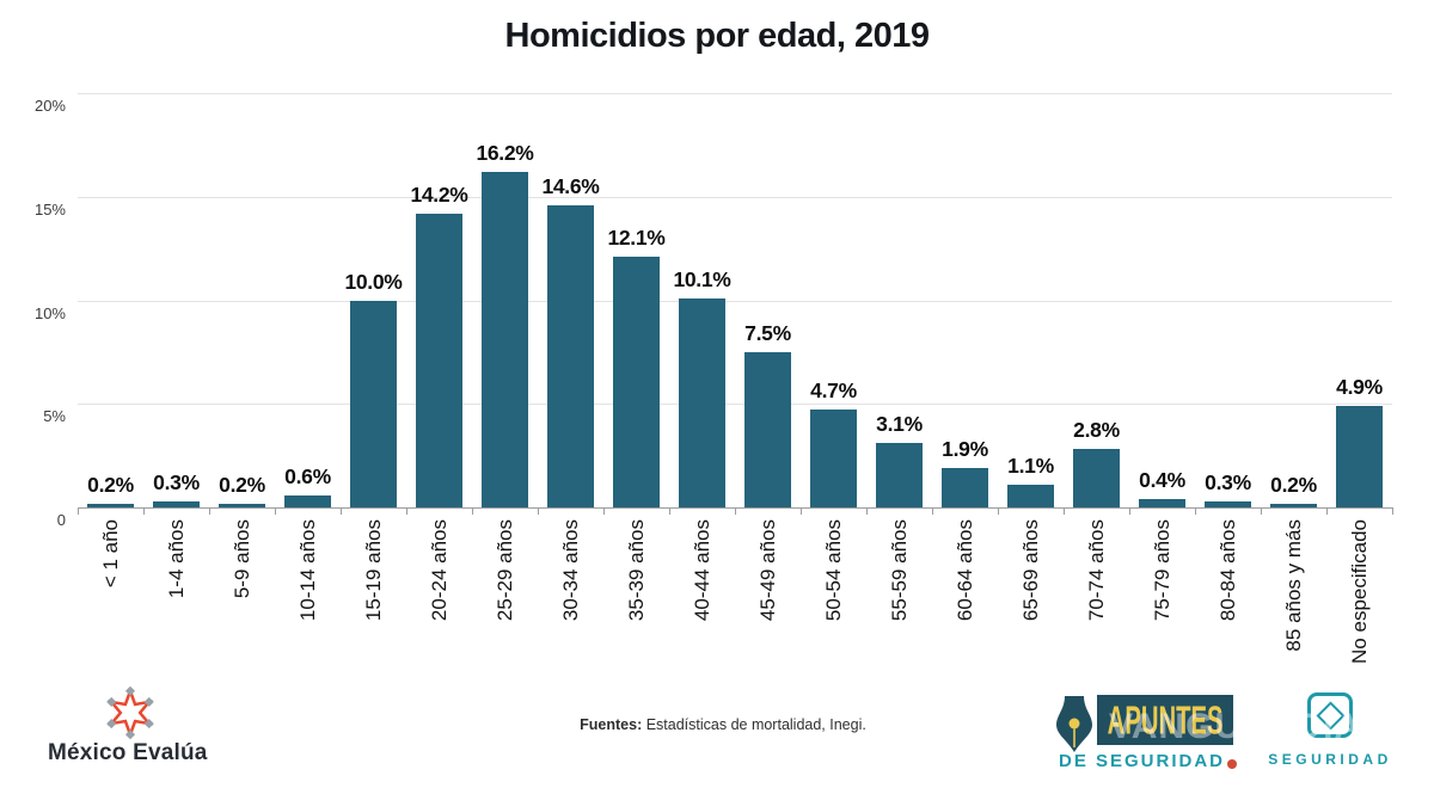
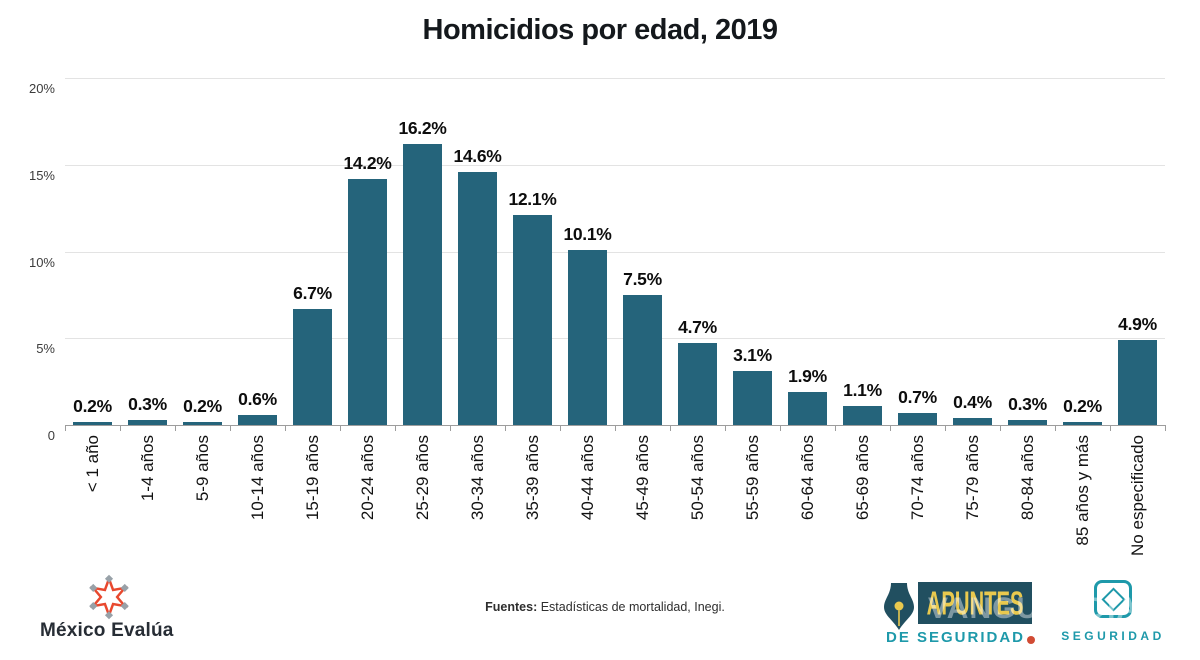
15-19 años: 10.0% -> 6.7%
70-74 años: 2.8% -> 0.7%
